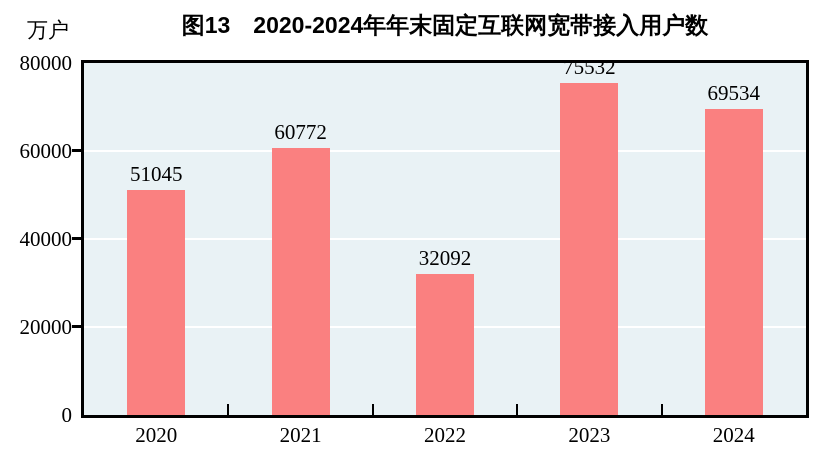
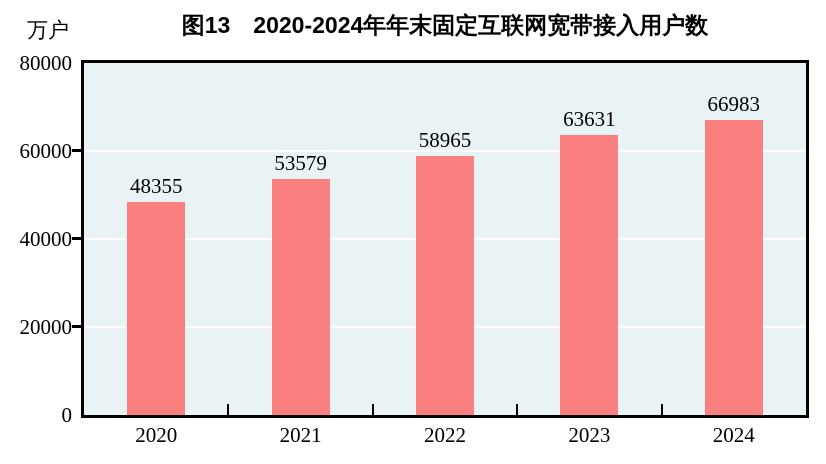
2020: 51045 -> 48355
2021: 60772 -> 53579
2022: 32092 -> 58965
2023: 75532 -> 63631
2024: 69534 -> 66983
